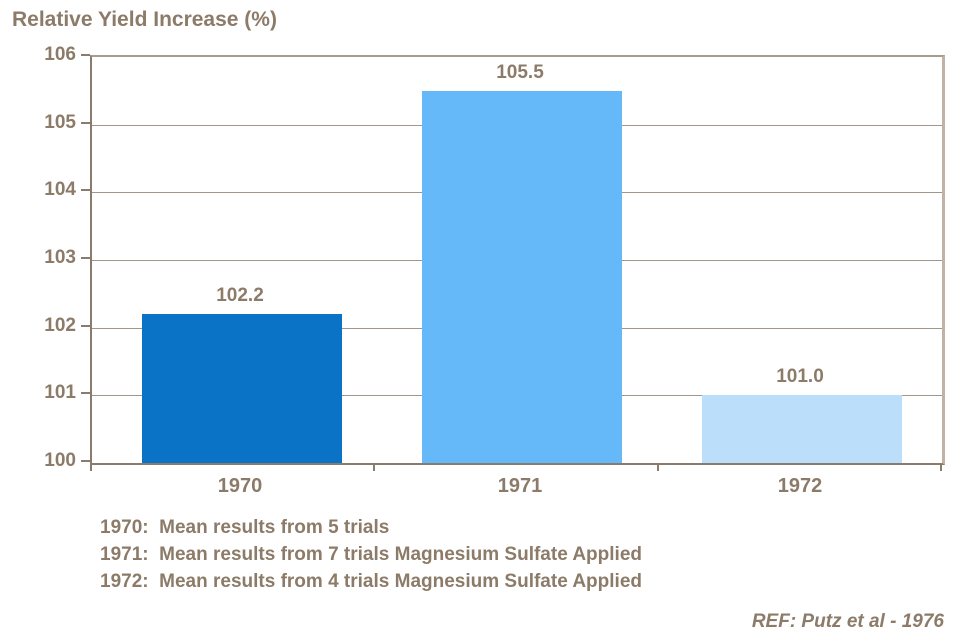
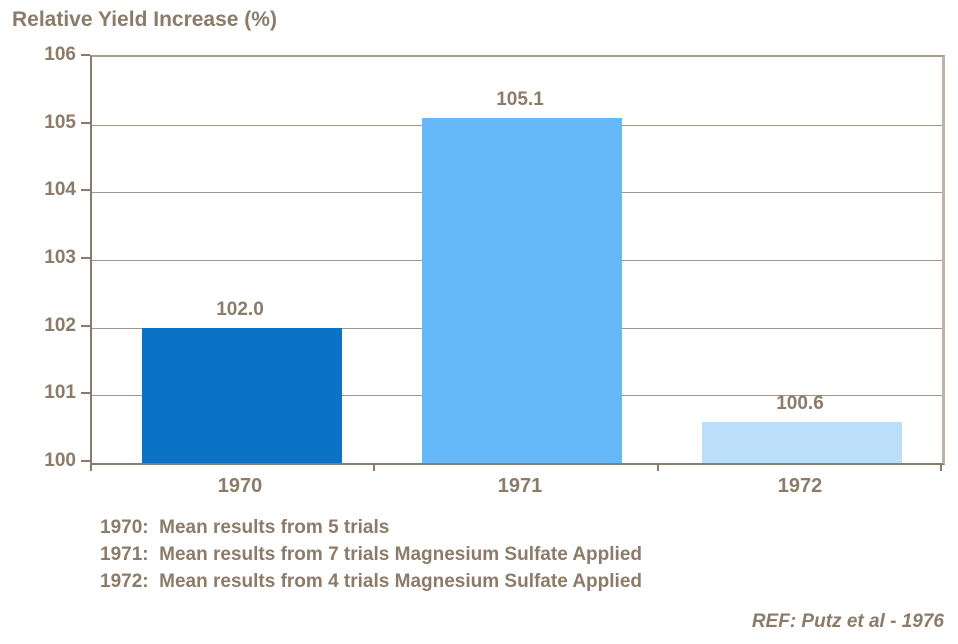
1970: 102.2 -> 102.0
1971: 105.5 -> 105.1
1972: 101.0 -> 100.6
